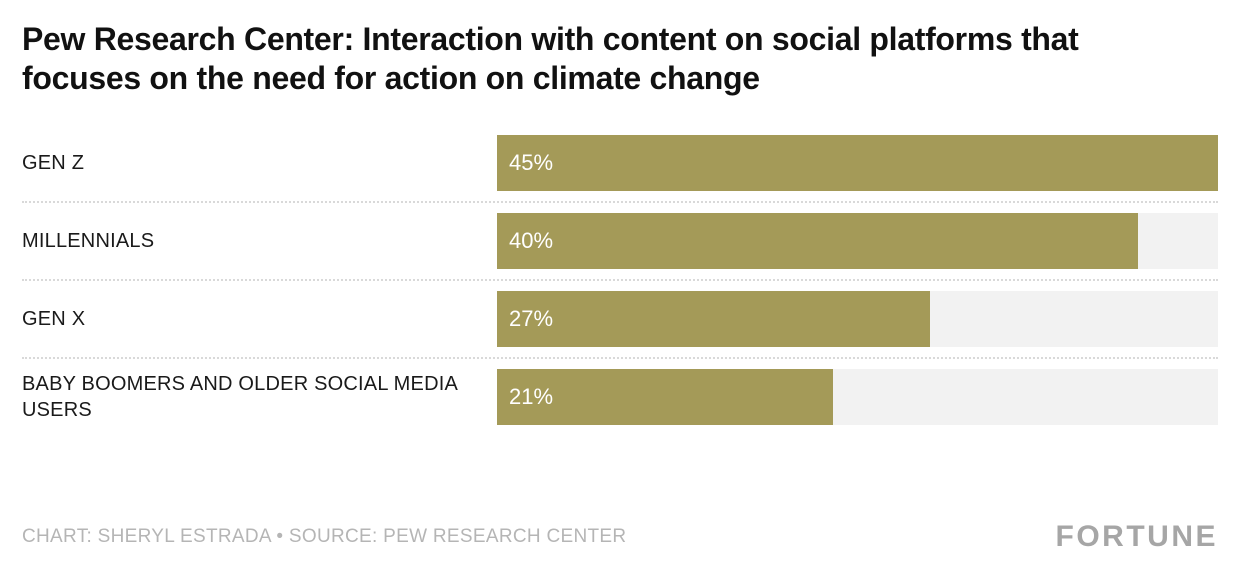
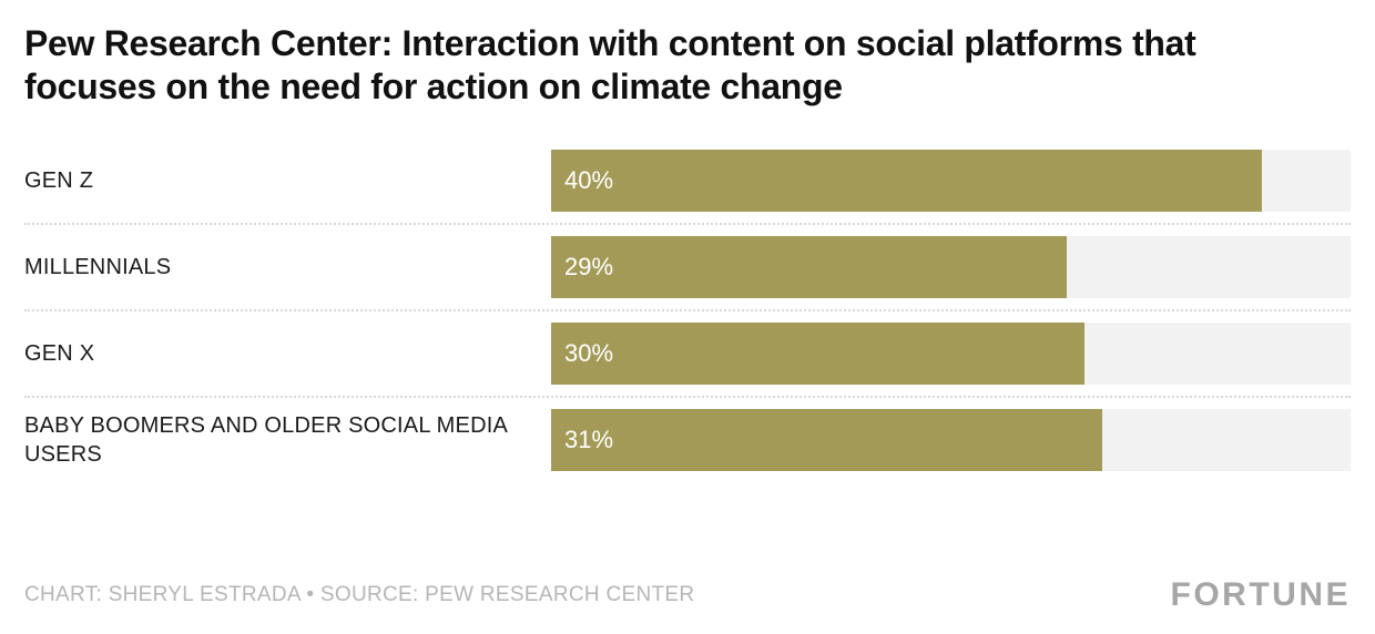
GEN Z: 45% -> 40%
MILLENNIALS: 40% -> 29%
GEN X: 27% -> 30%
BABY BOOMERS AND OLDER SOCIAL MEDIA USERS: 21% -> 31%
